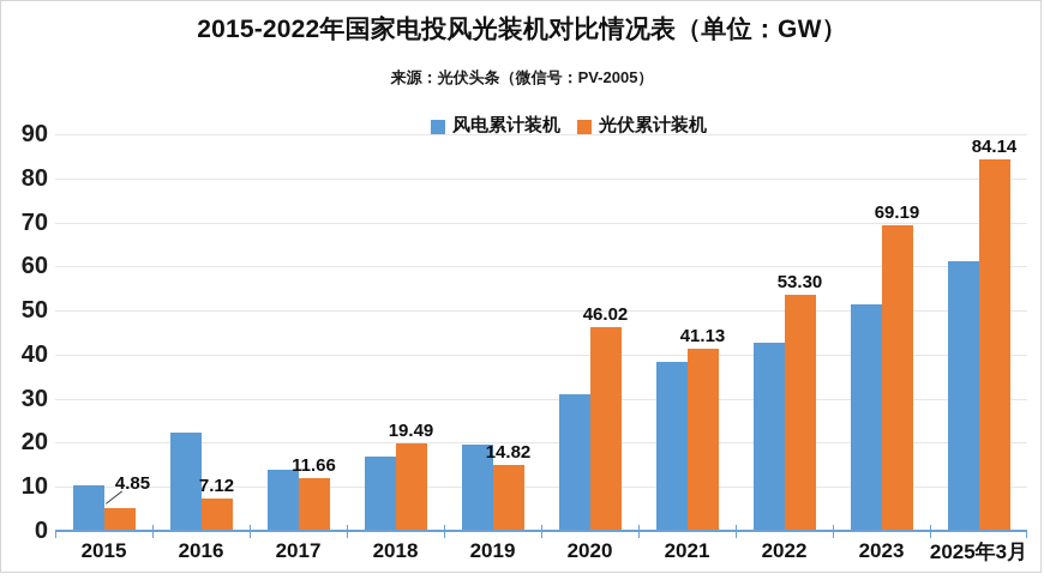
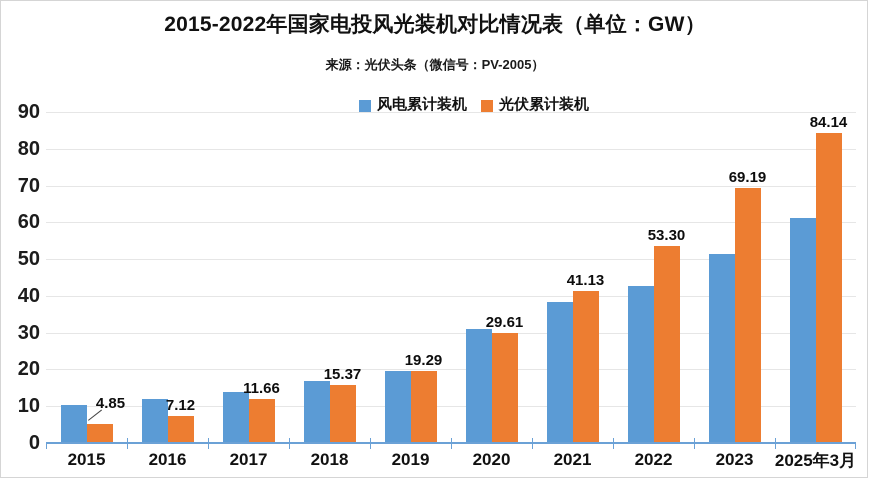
风电累计装机/2016: 22 -> 12
光伏累计装机/2018: 19.49 -> 15.37
光伏累计装机/2019: 14.82 -> 19.29
光伏累计装机/2020: 46.02 -> 29.61
